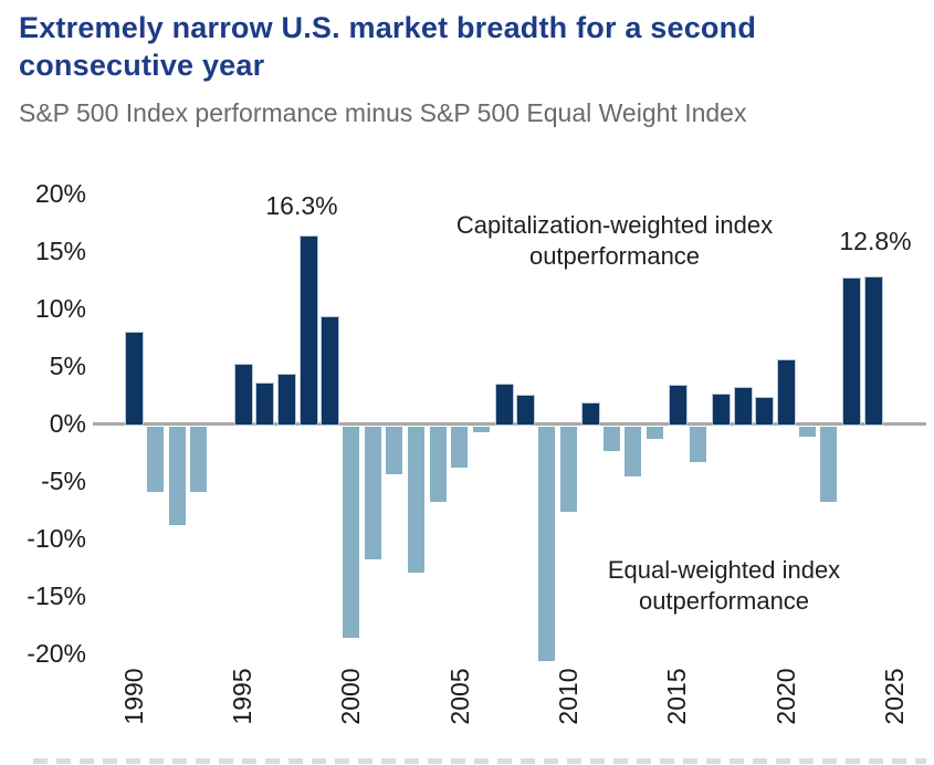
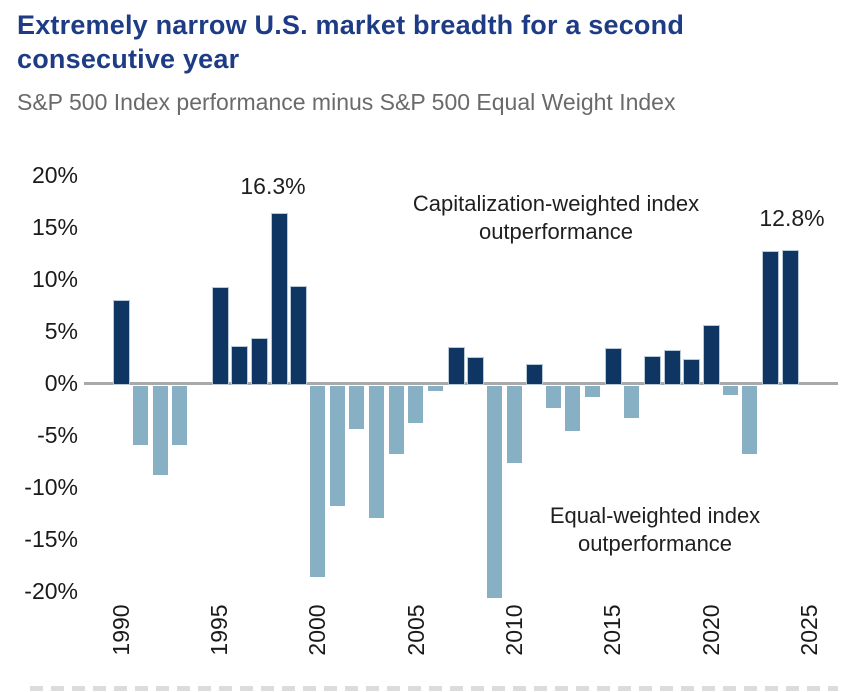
1995: 5.2% -> 9.2%
